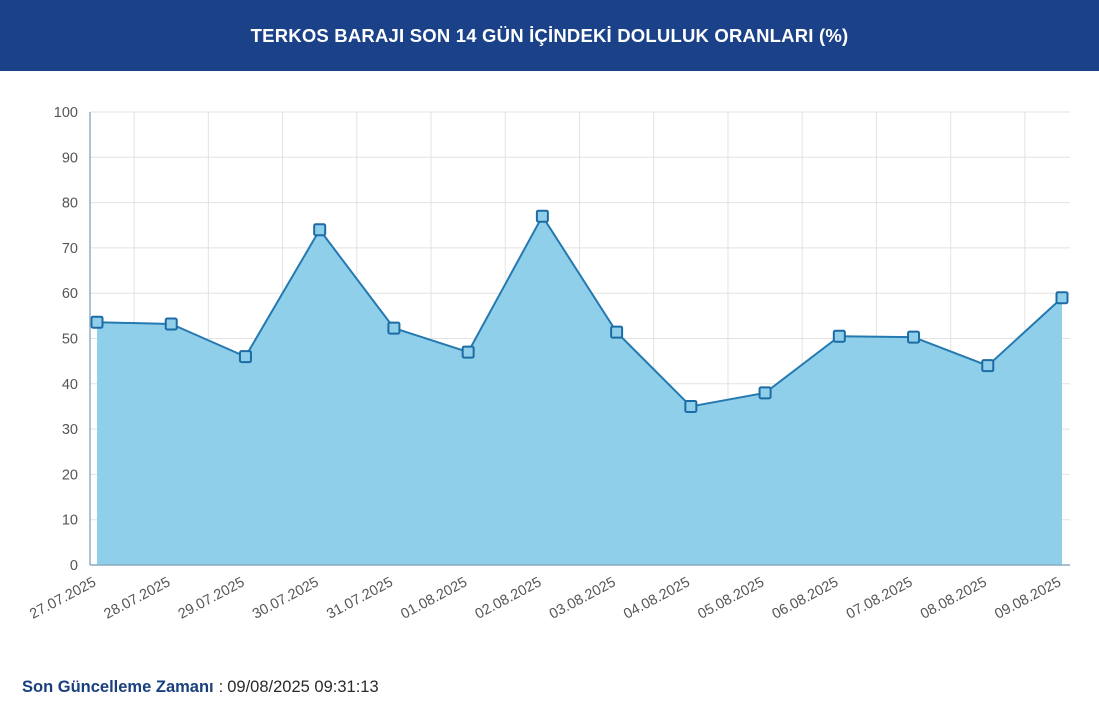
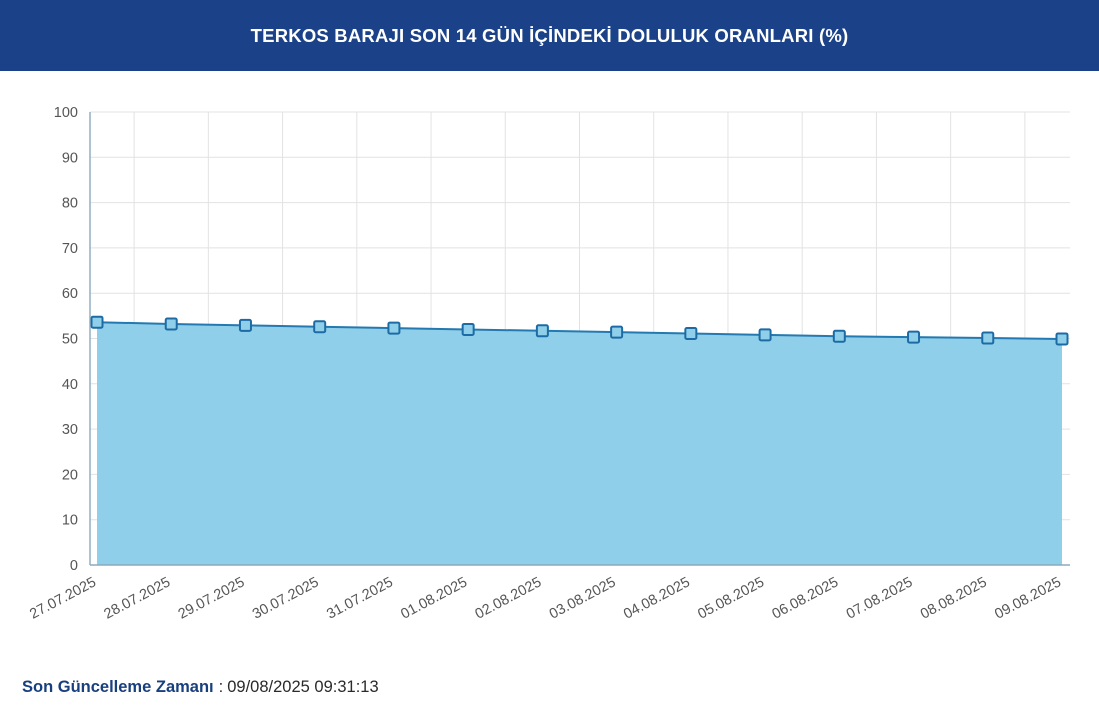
29.07.2025: 46 -> 53
30.07.2025: 74 -> 53
01.08.2025: 47 -> 52
02.08.2025: 77 -> 52
04.08.2025: 35 -> 51
05.08.2025: 38 -> 51
08.08.2025: 44 -> 50
09.08.2025: 59 -> 50
